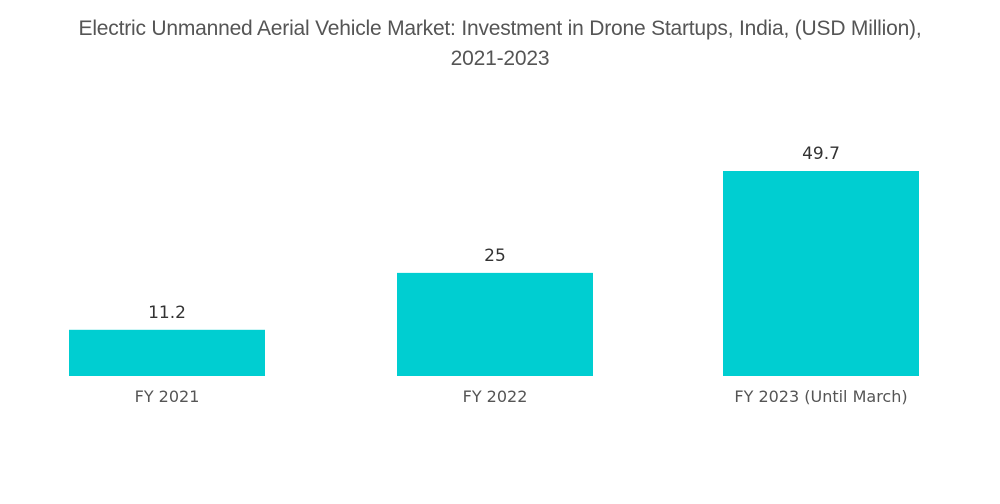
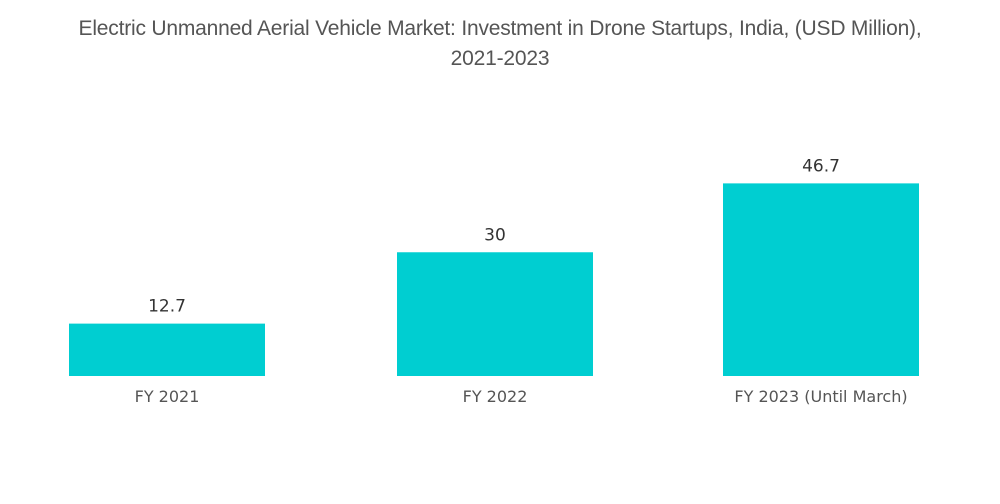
FY 2021: 11.2 -> 12.7
FY 2022: 25 -> 30
FY 2023 (Until March): 49.7 -> 46.7
